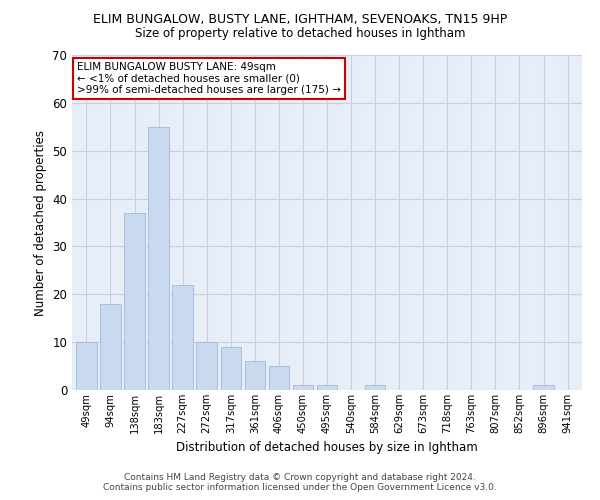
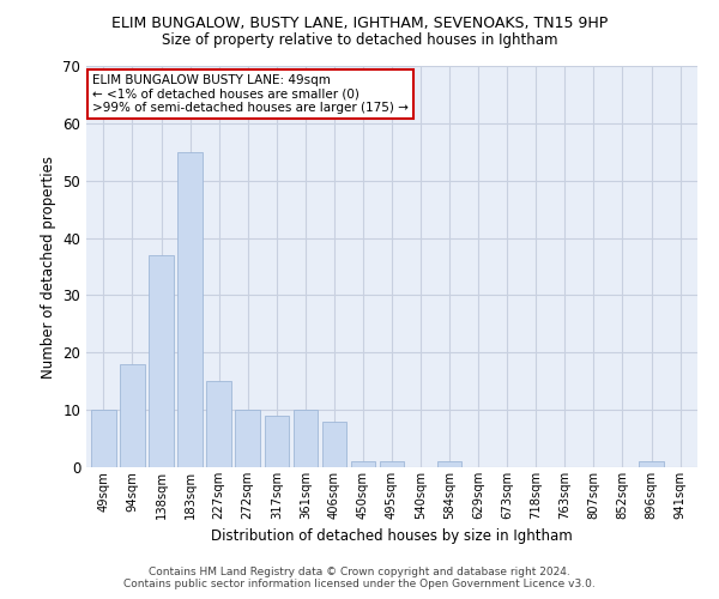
227sqm: 22 -> 15
361sqm: 6 -> 10
406sqm: 5 -> 8
